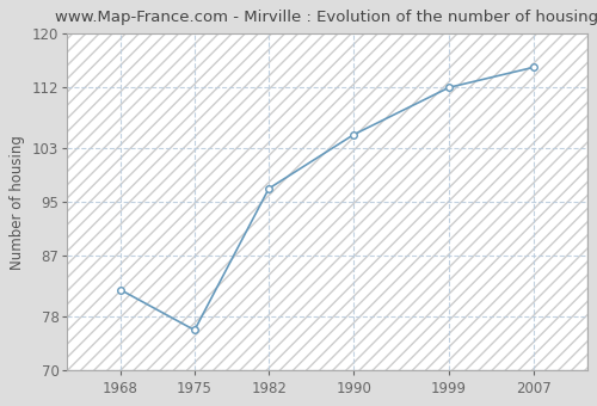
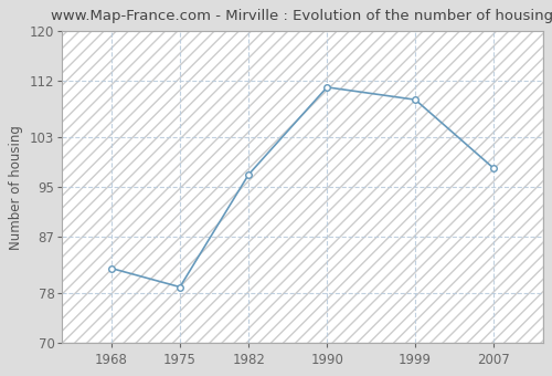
1975: 76 -> 79
1990: 105 -> 111
1999: 112 -> 109
2007: 115 -> 98
